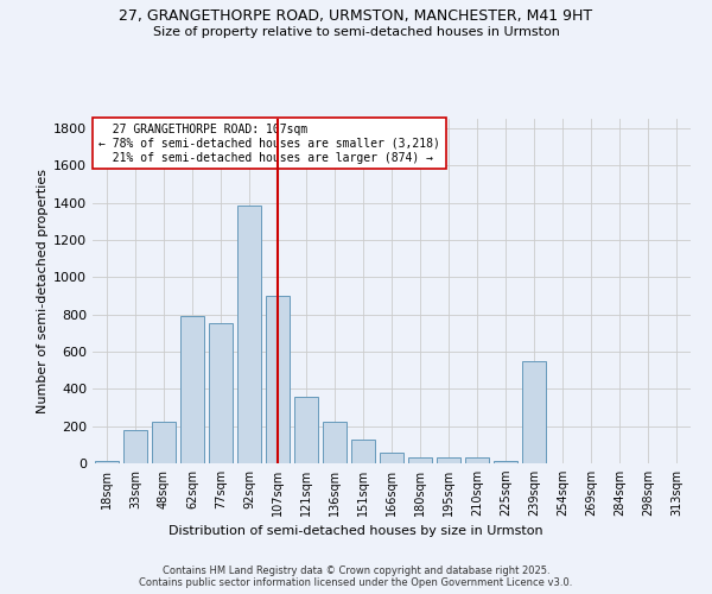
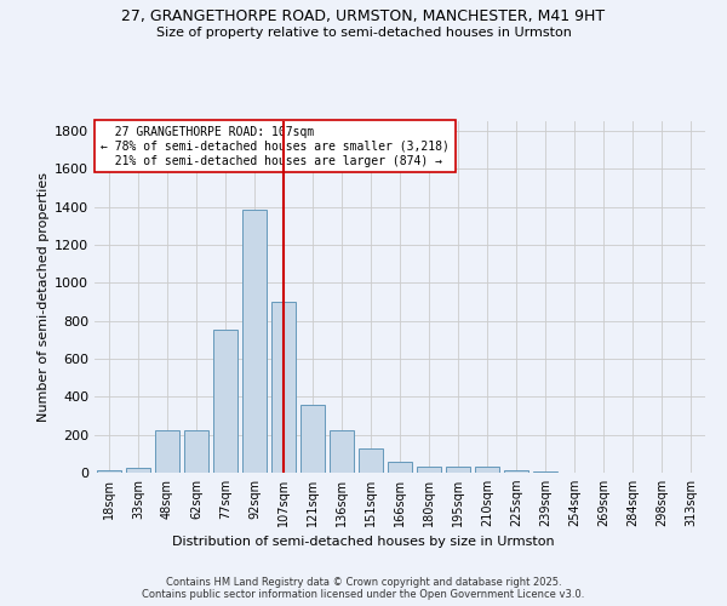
33sqm: 180 -> 20
62sqm: 790 -> 220
239sqm: 550 -> 0
